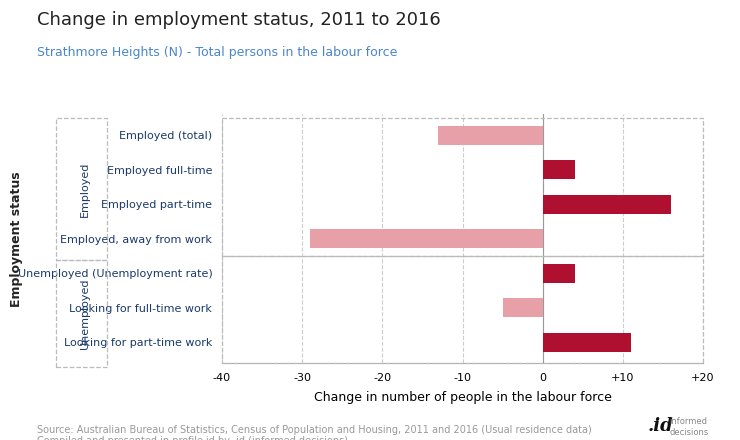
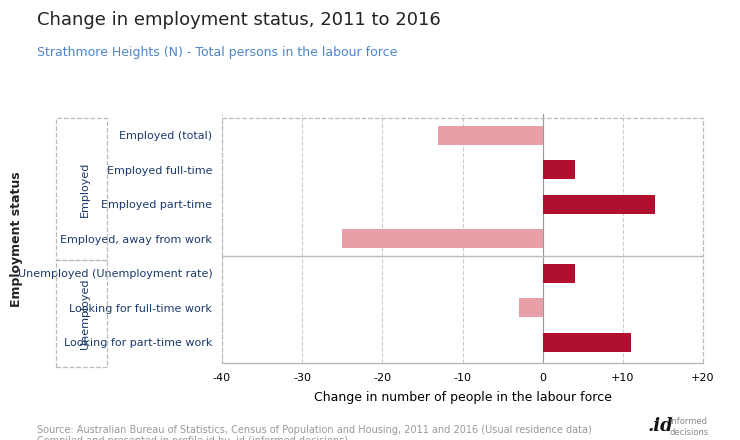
Employed part-time: 16 -> 14
Employed, away from work: -29 -> -25
Looking for full-time work: -5 -> -3
